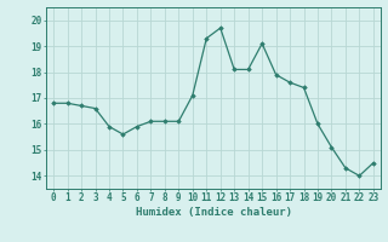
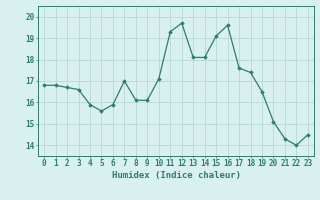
7: 16.1 -> 17.0
16: 17.9 -> 19.6
19: 16.0 -> 16.5
